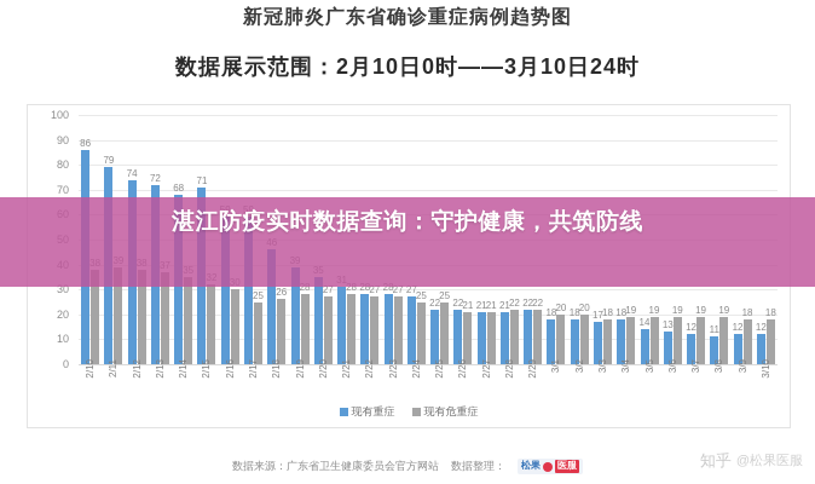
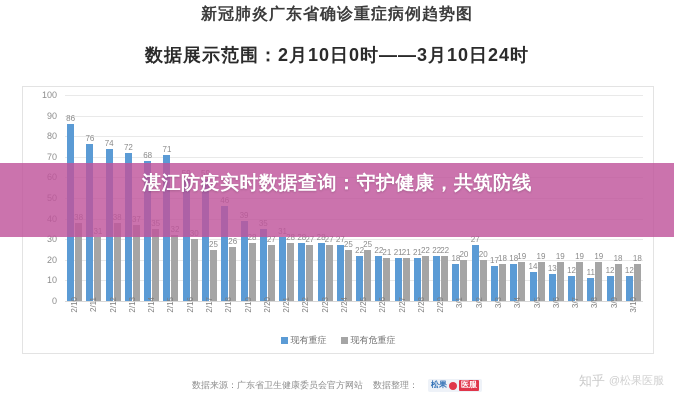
现有重症/2/11: 79 -> 76
现有危重症/2/11: 39 -> 31
现有重症/3/2: 18 -> 27
